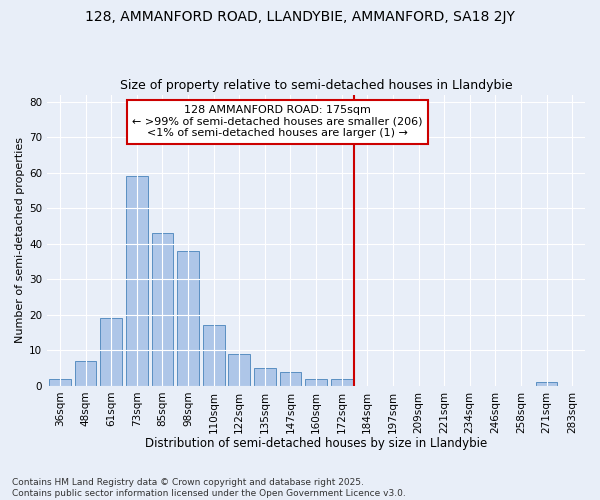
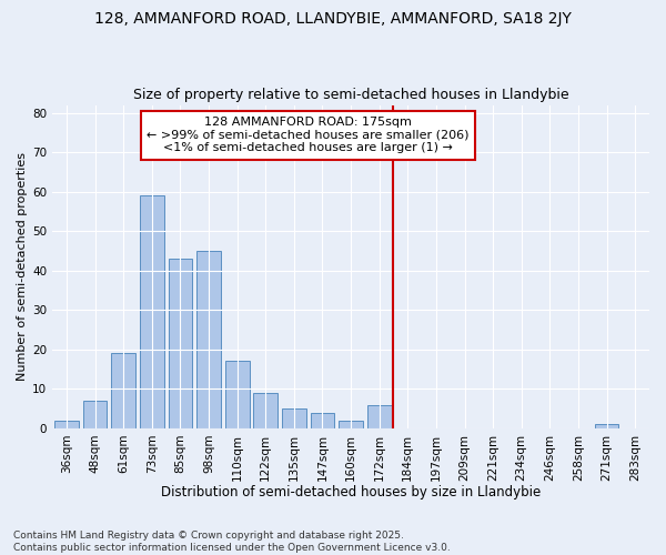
98sqm: 38 -> 45
172sqm: 2 -> 6
